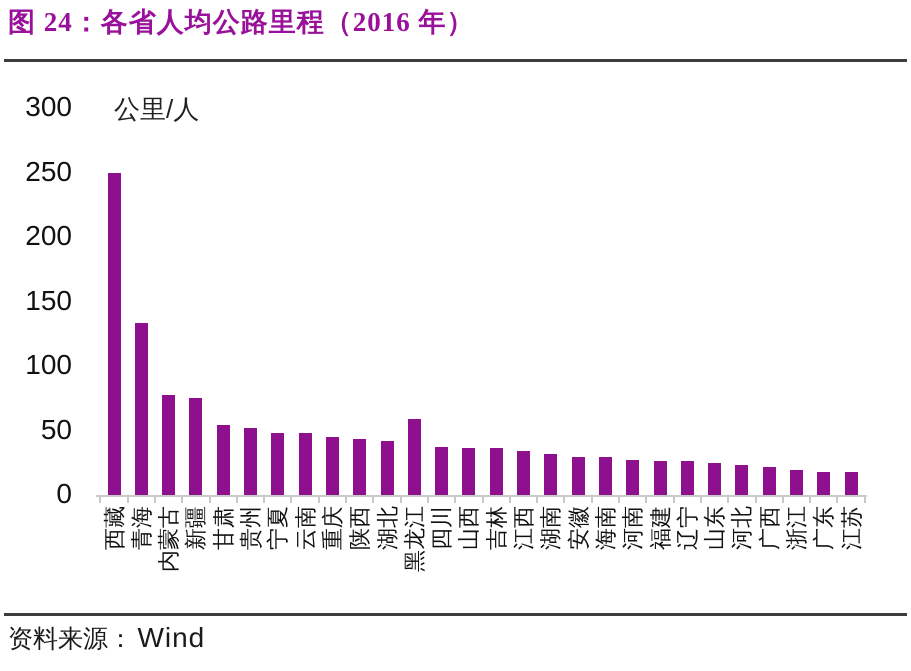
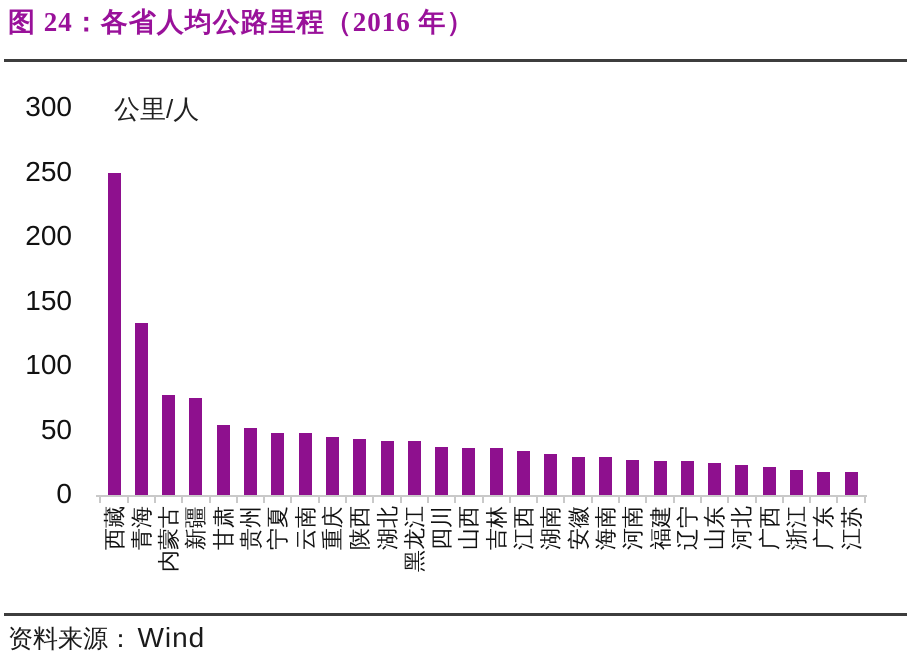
黑龙江: 59 -> 42
